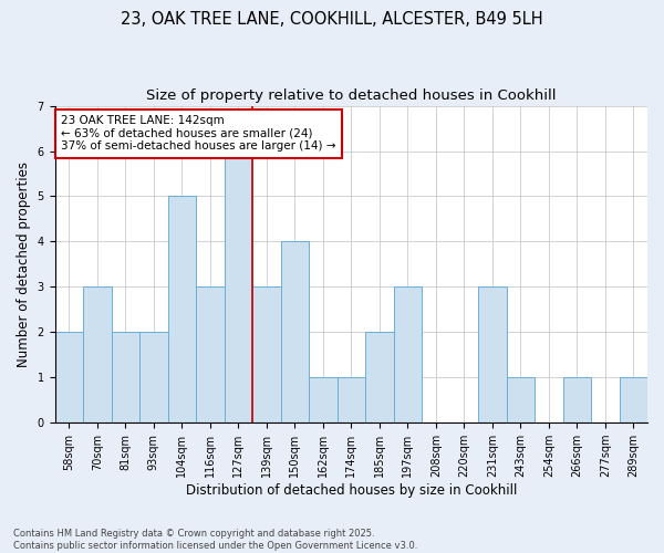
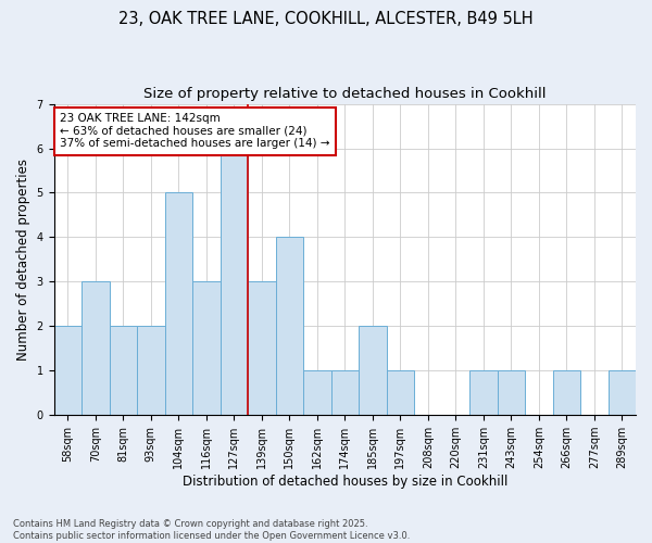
197sqm: 3 -> 1
231sqm: 3 -> 1
